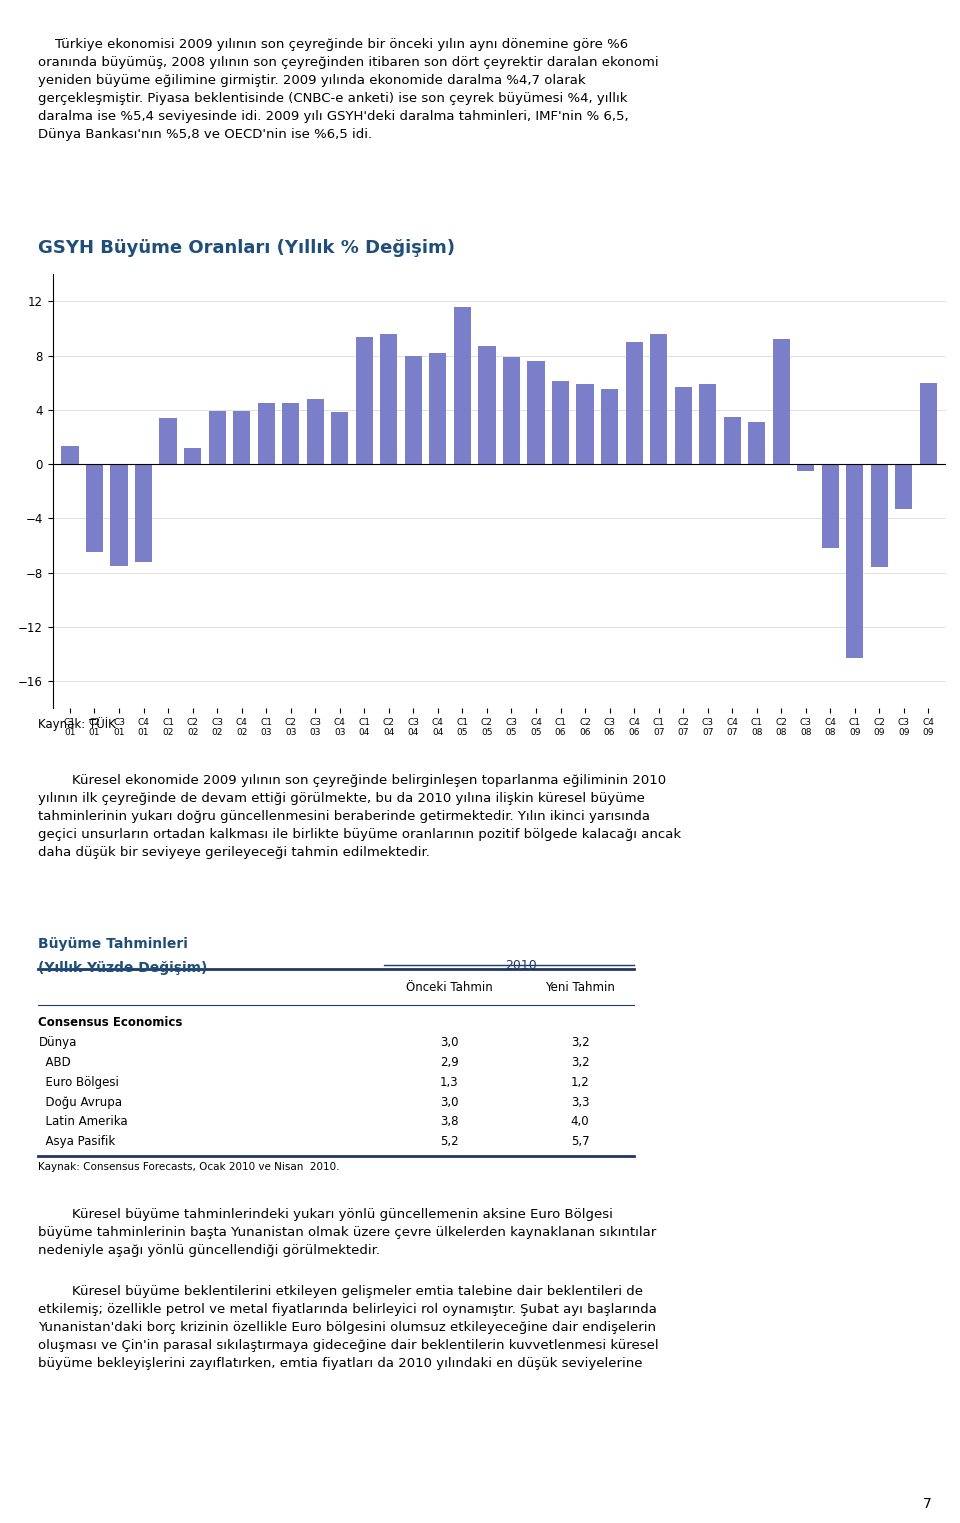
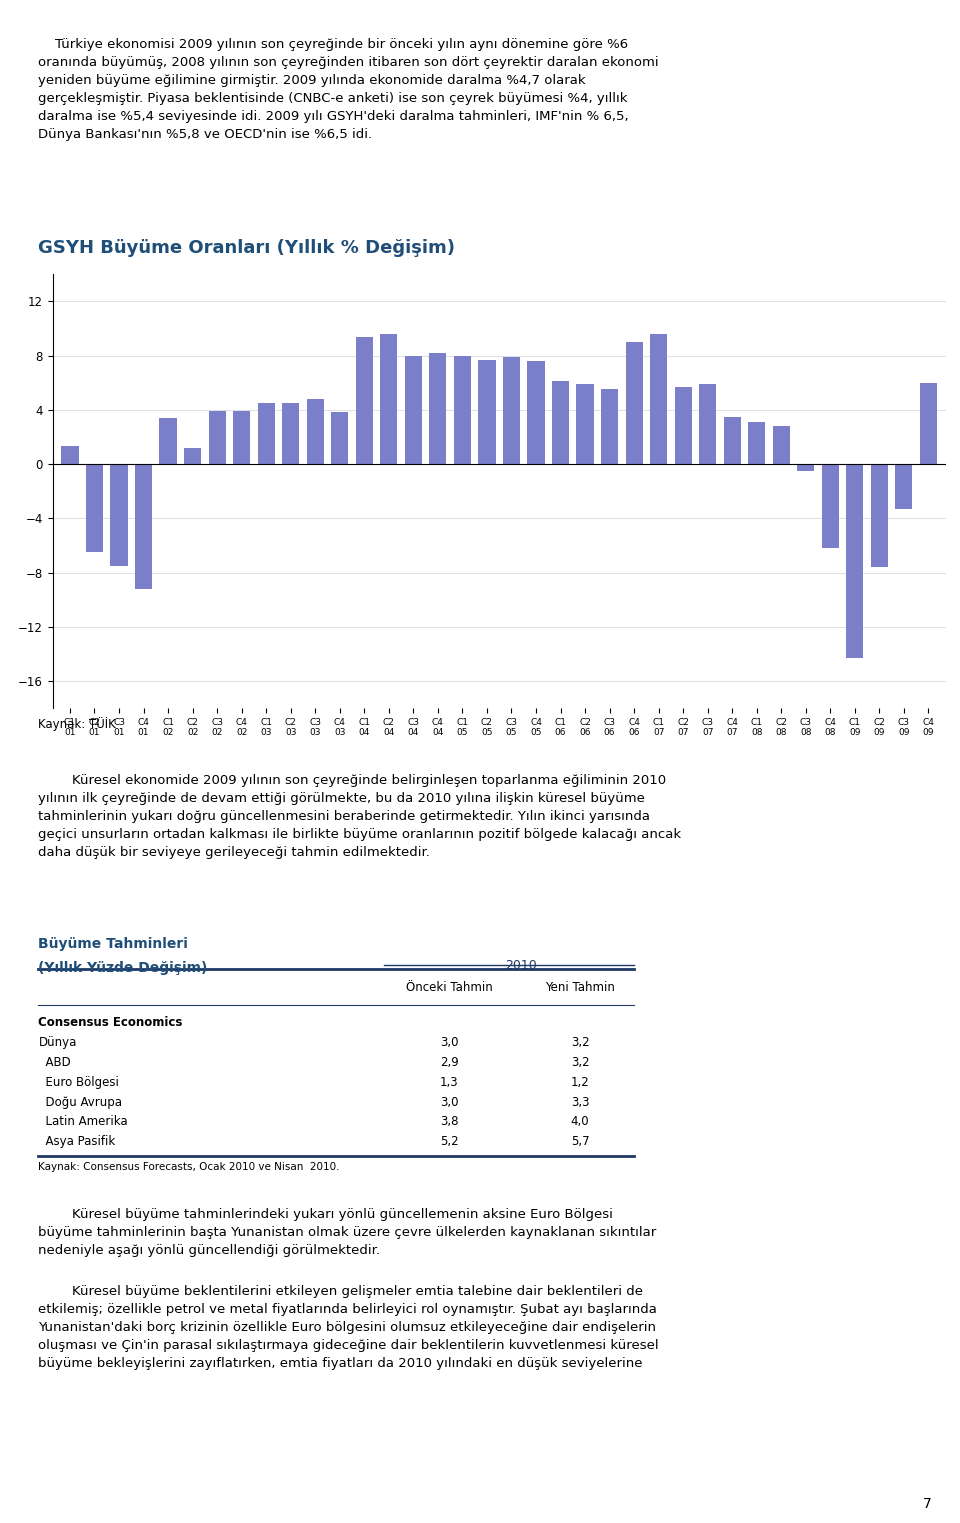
C4 01: -7.2 -> -9.2
C1 05: 11.6 -> 8.0
C2 05: 8.7 -> 7.7
C2 08: 9.2 -> 2.8
